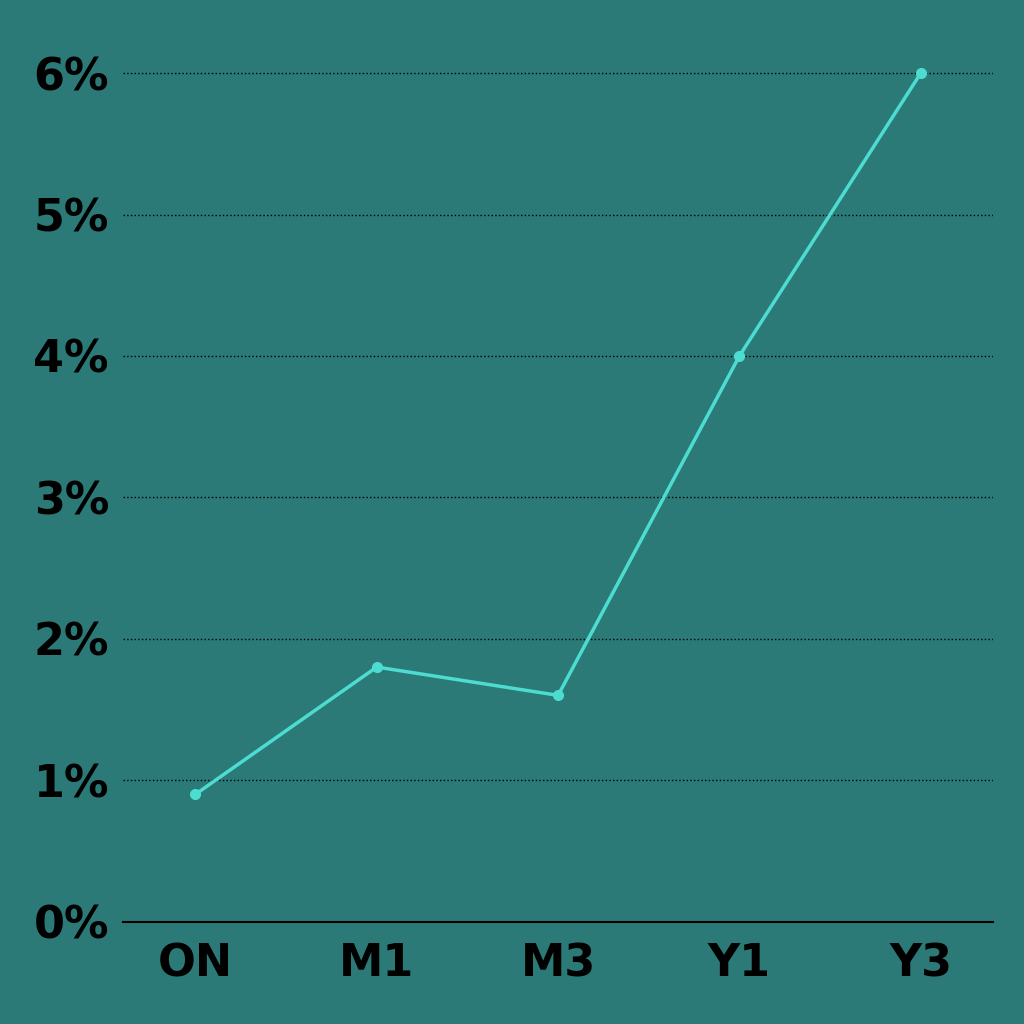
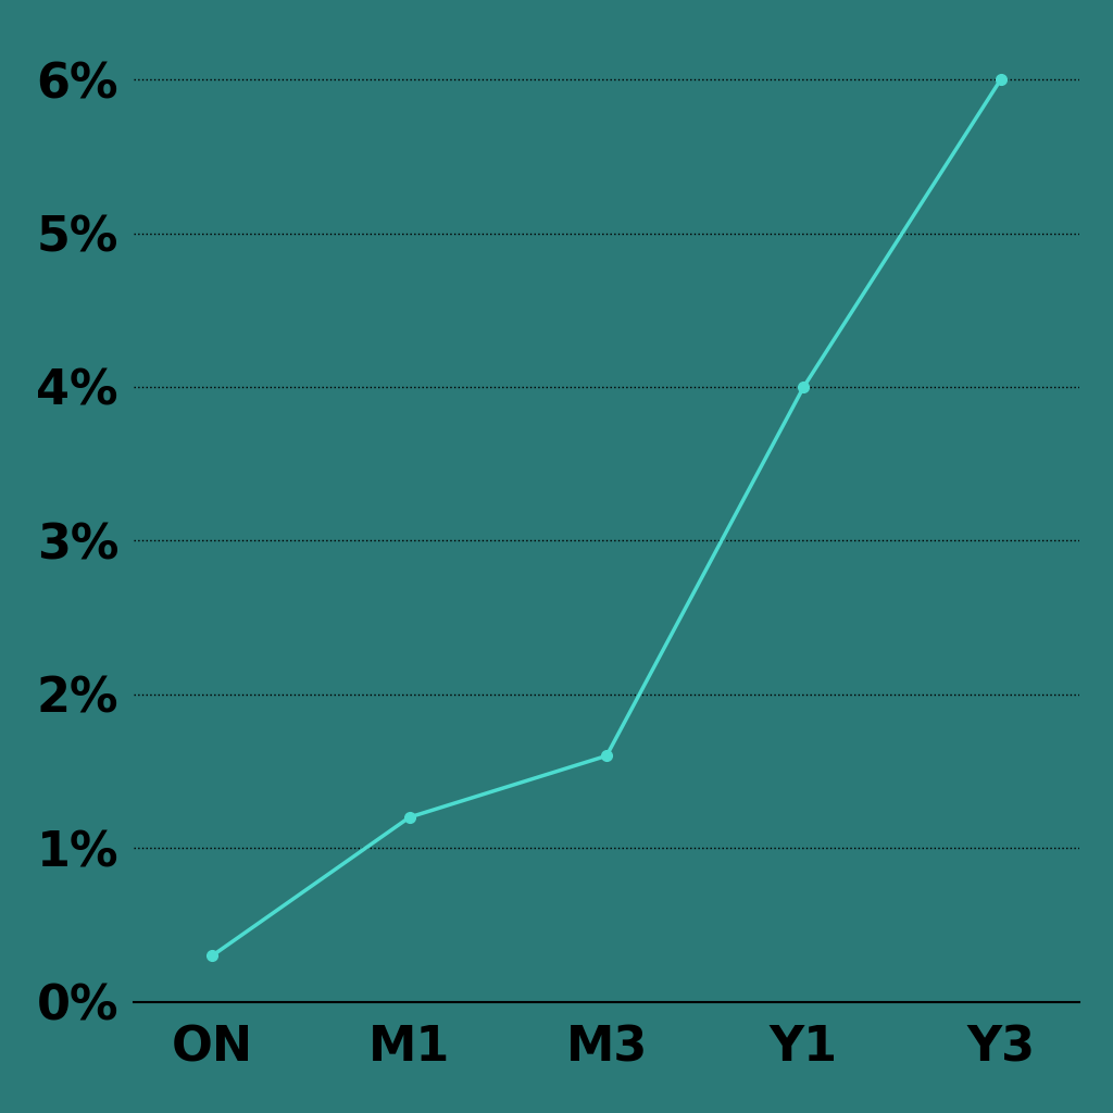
ON: 0.9% -> 0.3%
M1: 1.8% -> 1.2%
